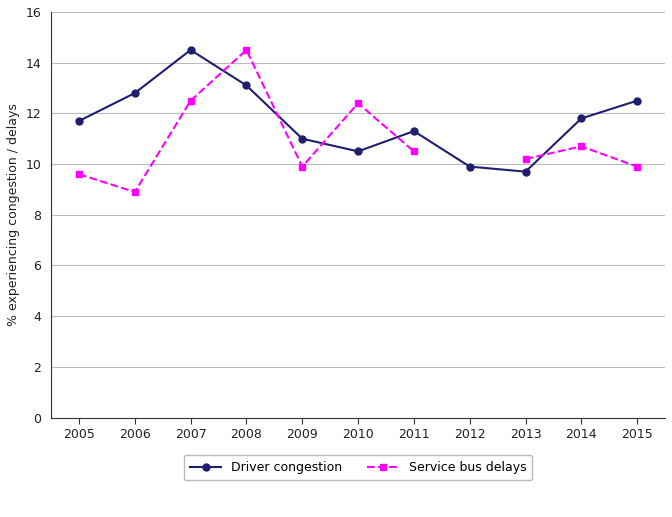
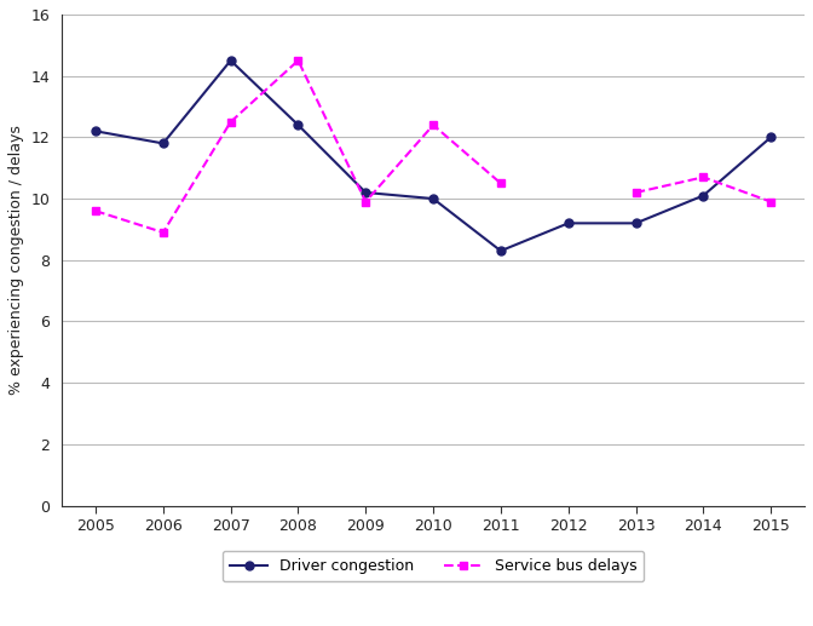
Driver congestion/2005: 11.7 -> 12.2
Driver congestion/2006: 12.8 -> 11.8
Driver congestion/2008: 13.1 -> 12.4
Driver congestion/2009: 11.0 -> 10.2
Driver congestion/2010: 10.5 -> 10.0
Driver congestion/2011: 11.3 -> 8.3
Driver congestion/2012: 9.9 -> 9.2
Driver congestion/2013: 9.7 -> 9.2
Driver congestion/2014: 11.8 -> 10.1
Driver congestion/2015: 12.5 -> 12.0
